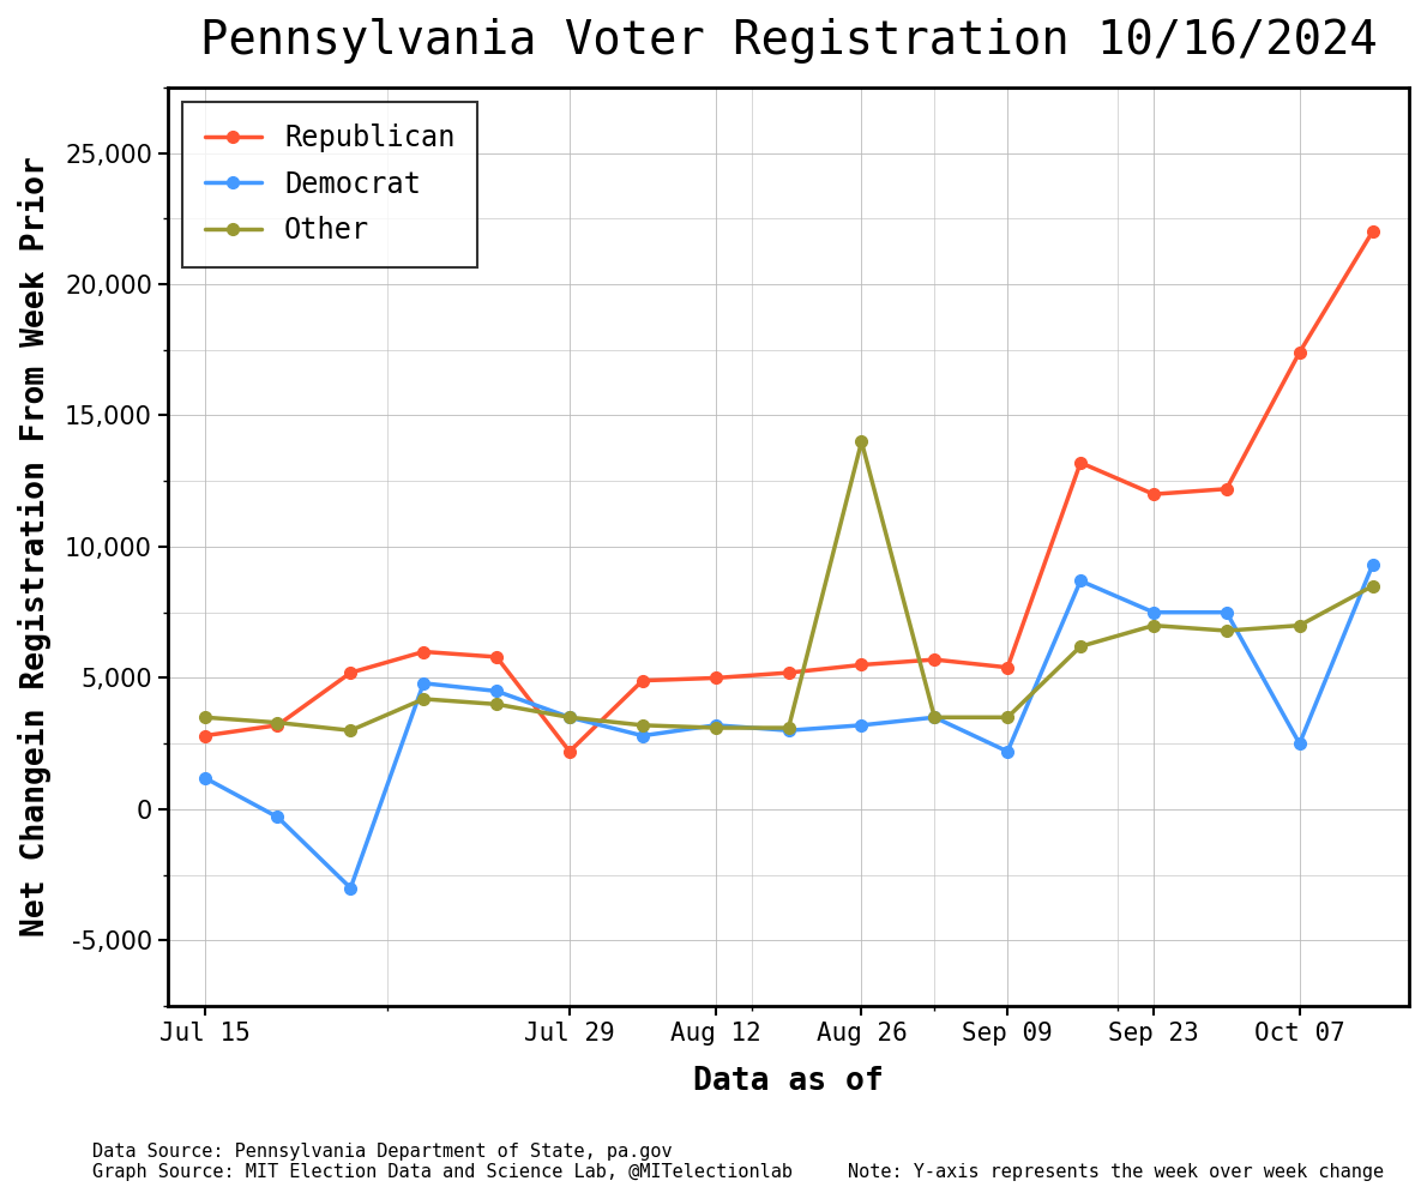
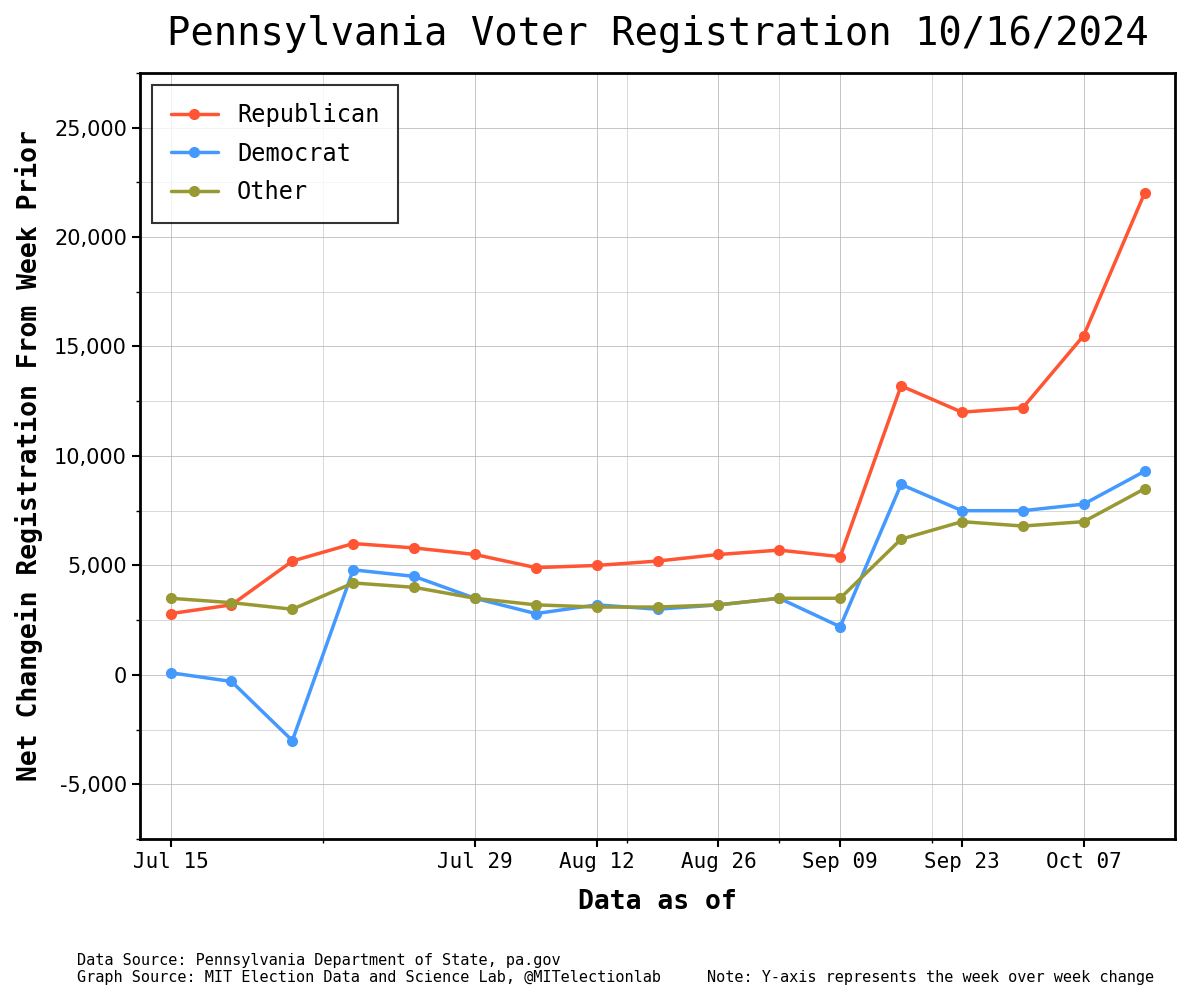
Democrat/Jul 15: 1,200 -> 100
Republican/Jul 29: 2,200 -> 5,500
Other/Aug 26: 14,000 -> 3,200
Republican/Oct 07: 17,400 -> 15,500
Democrat/Oct 07: 2,500 -> 7,800
